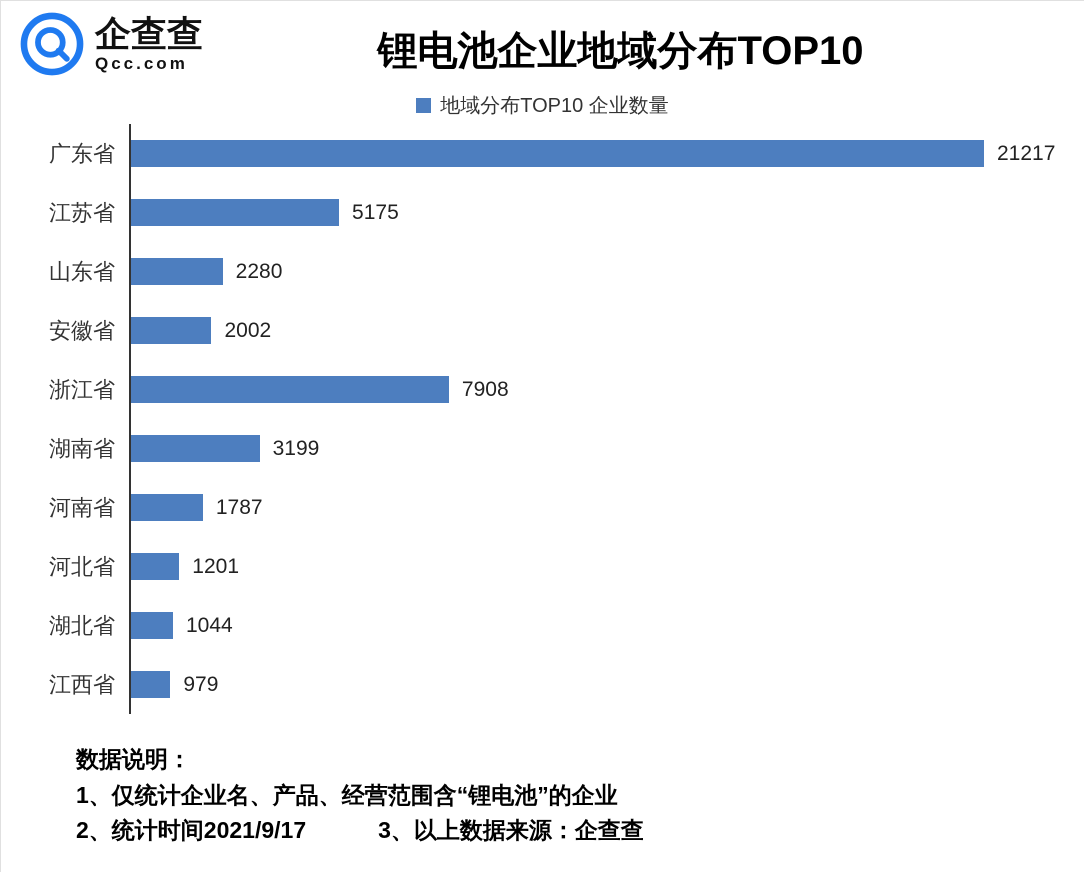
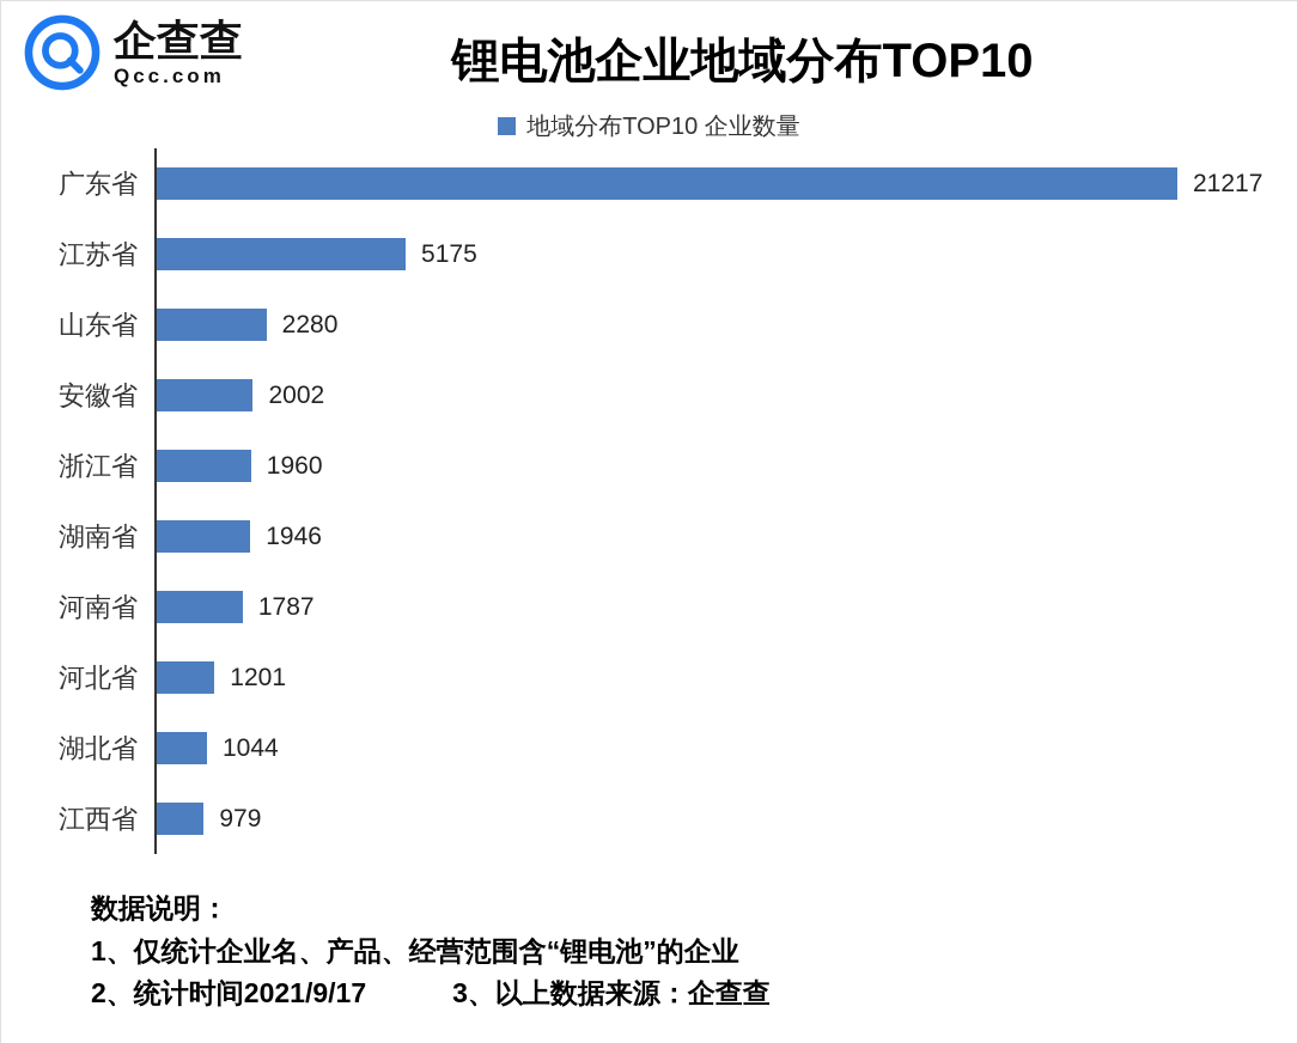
浙江省: 7908 -> 1960
湖南省: 3199 -> 1946
